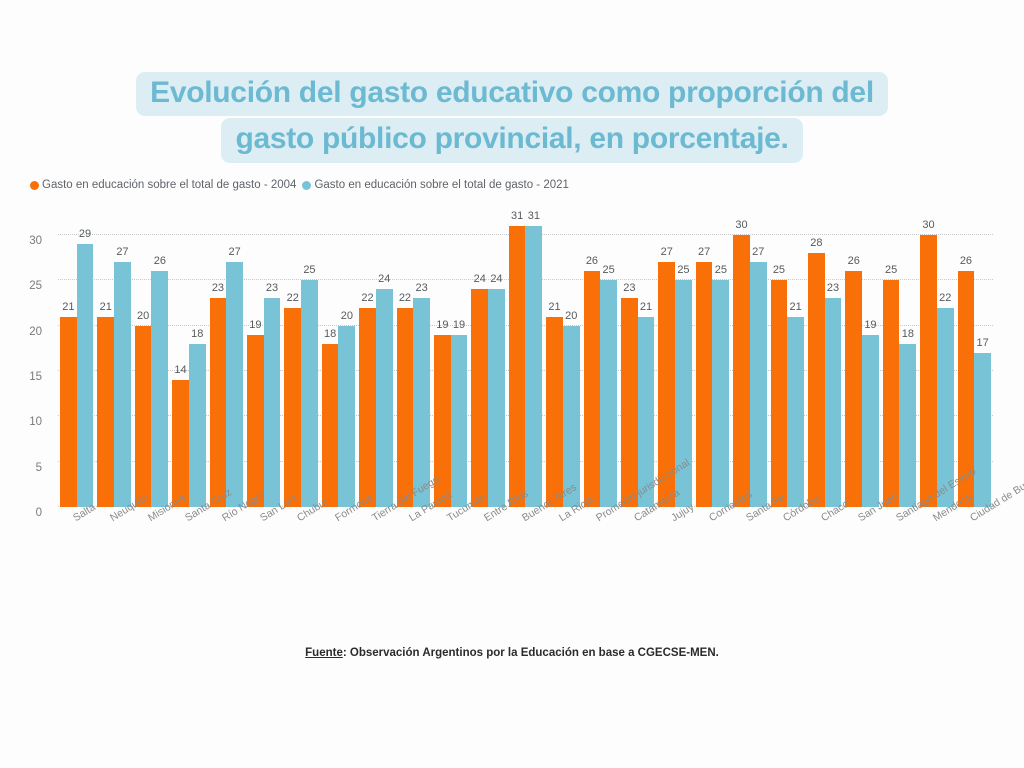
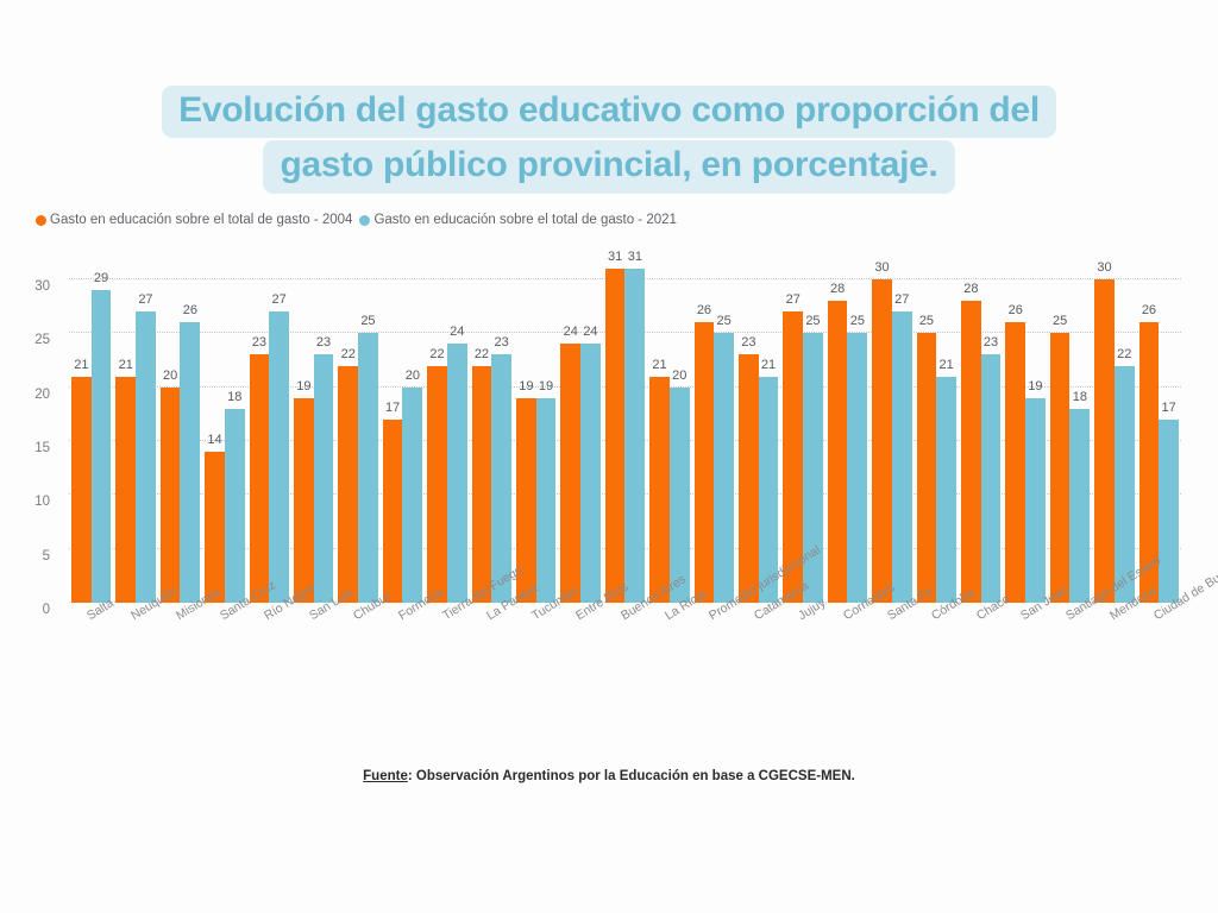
Gasto en educación sobre el total de gasto - 2004/Formosa: 18 -> 17
Gasto en educación sobre el total de gasto - 2004/Corrientes: 27 -> 28
